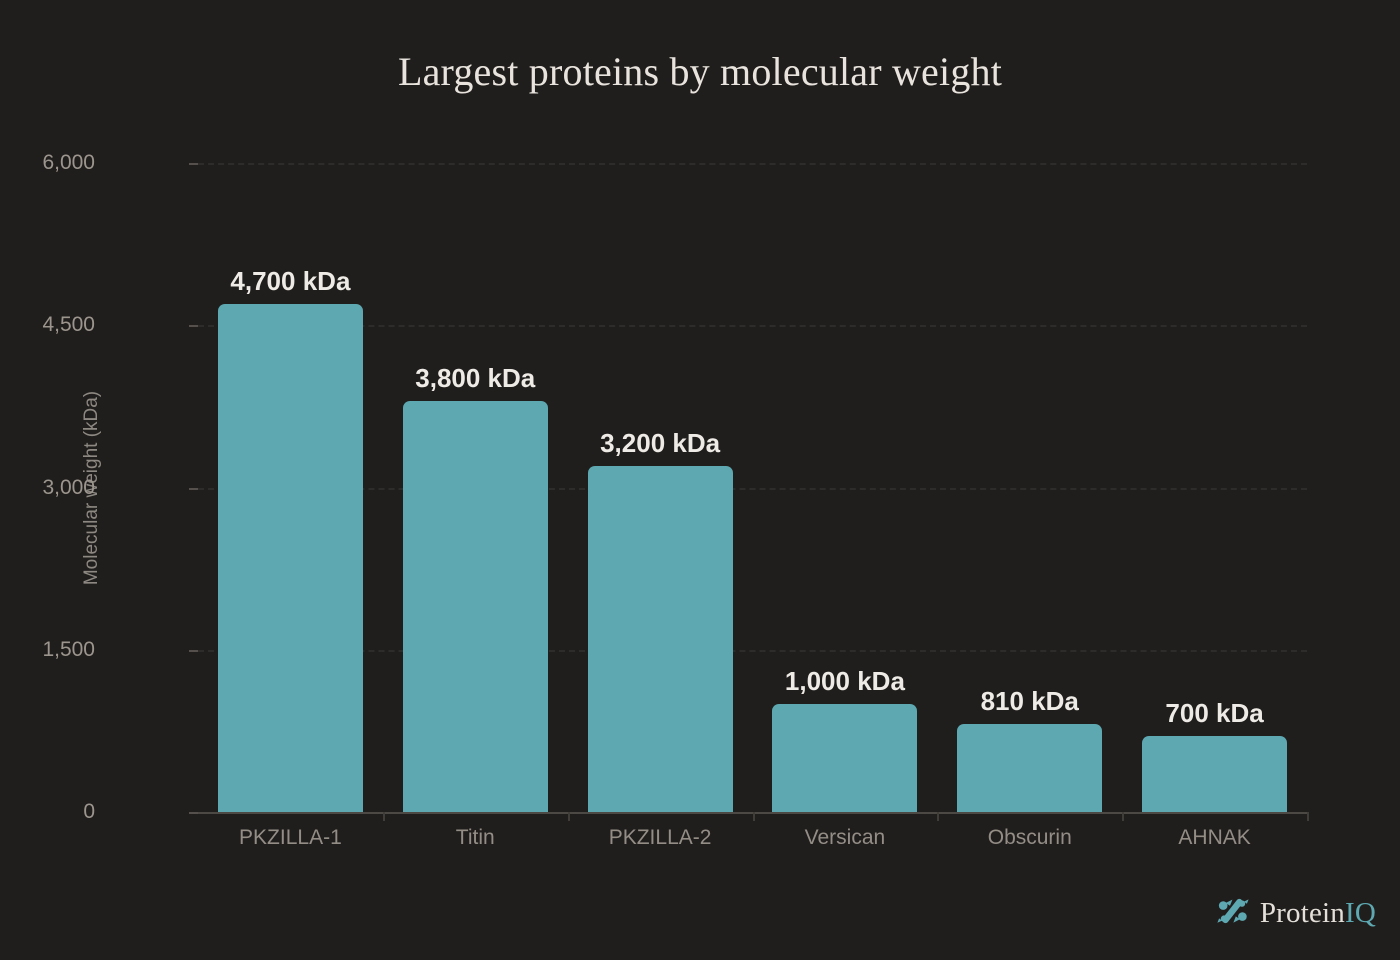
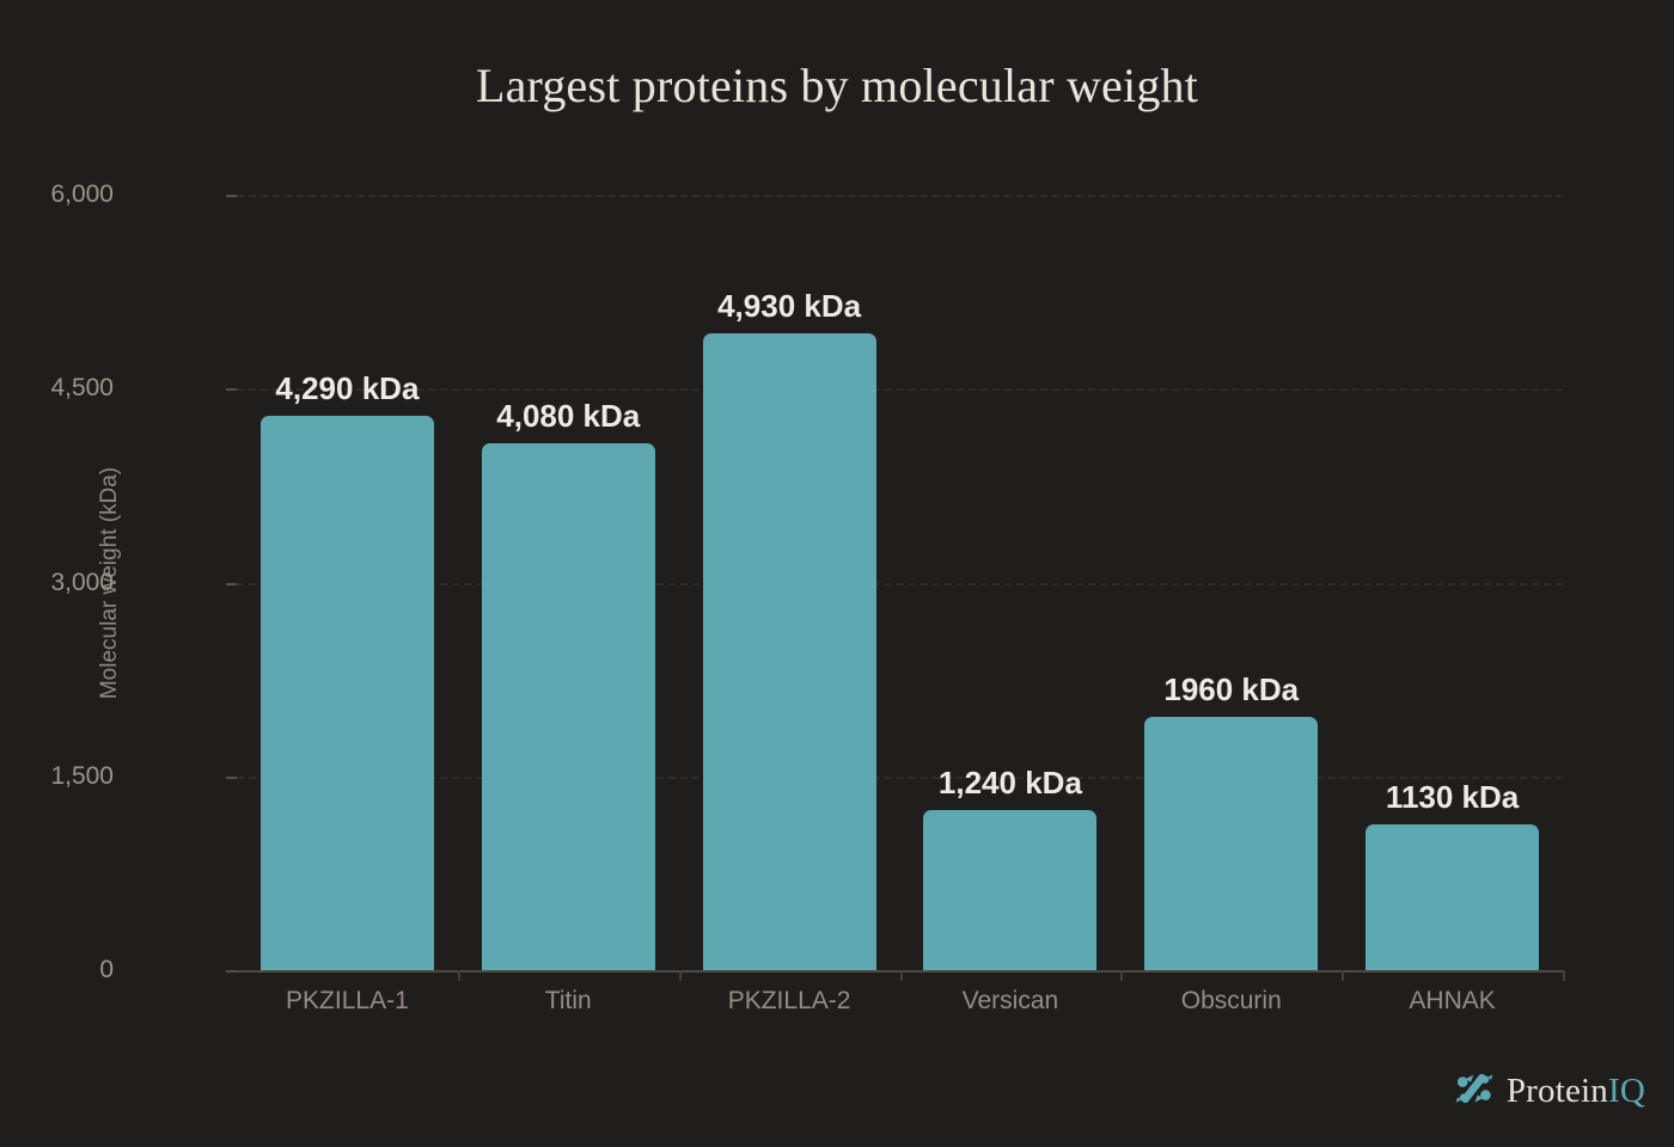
PKZILLA-1: 4,700 -> 4,290
Titin: 3,800 -> 4,080
PKZILLA-2: 3,200 -> 4,930
Versican: 1,000 -> 1,240
Obscurin: 810 -> 1960
AHNAK: 700 -> 1130
